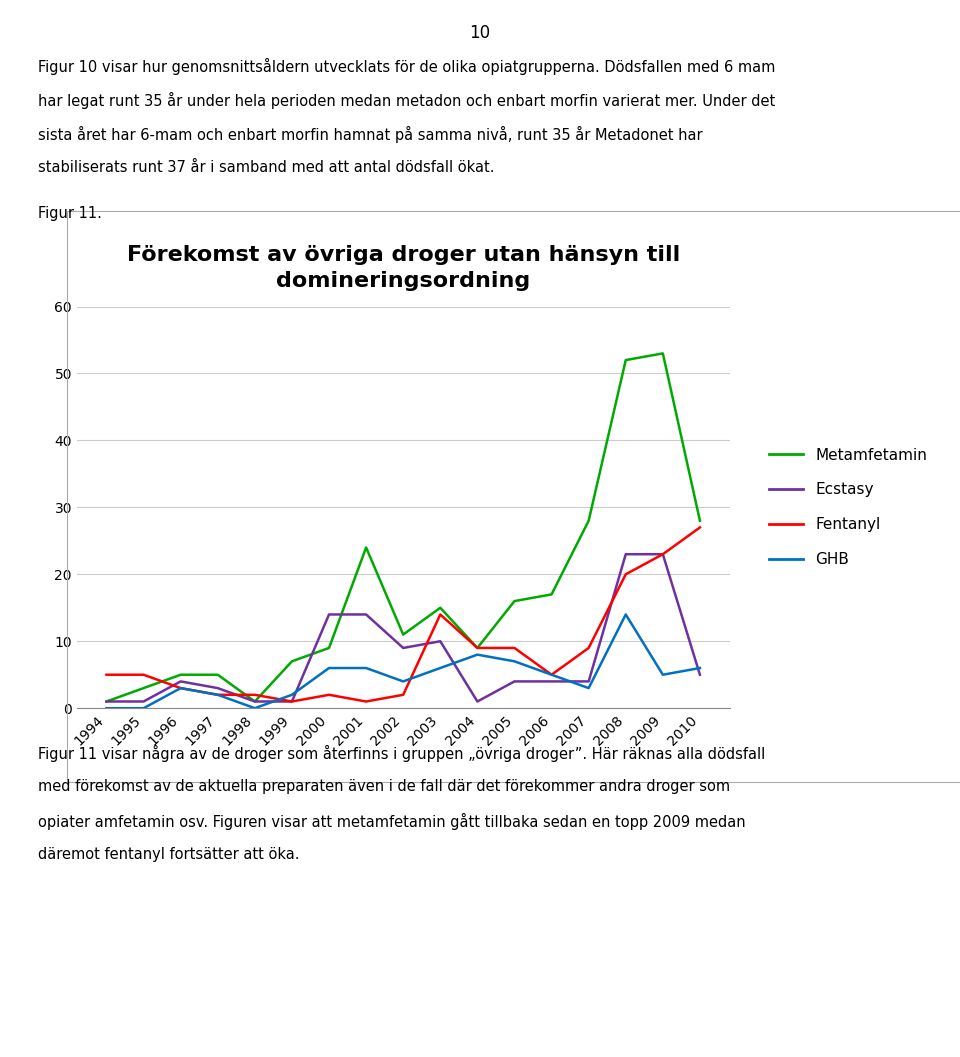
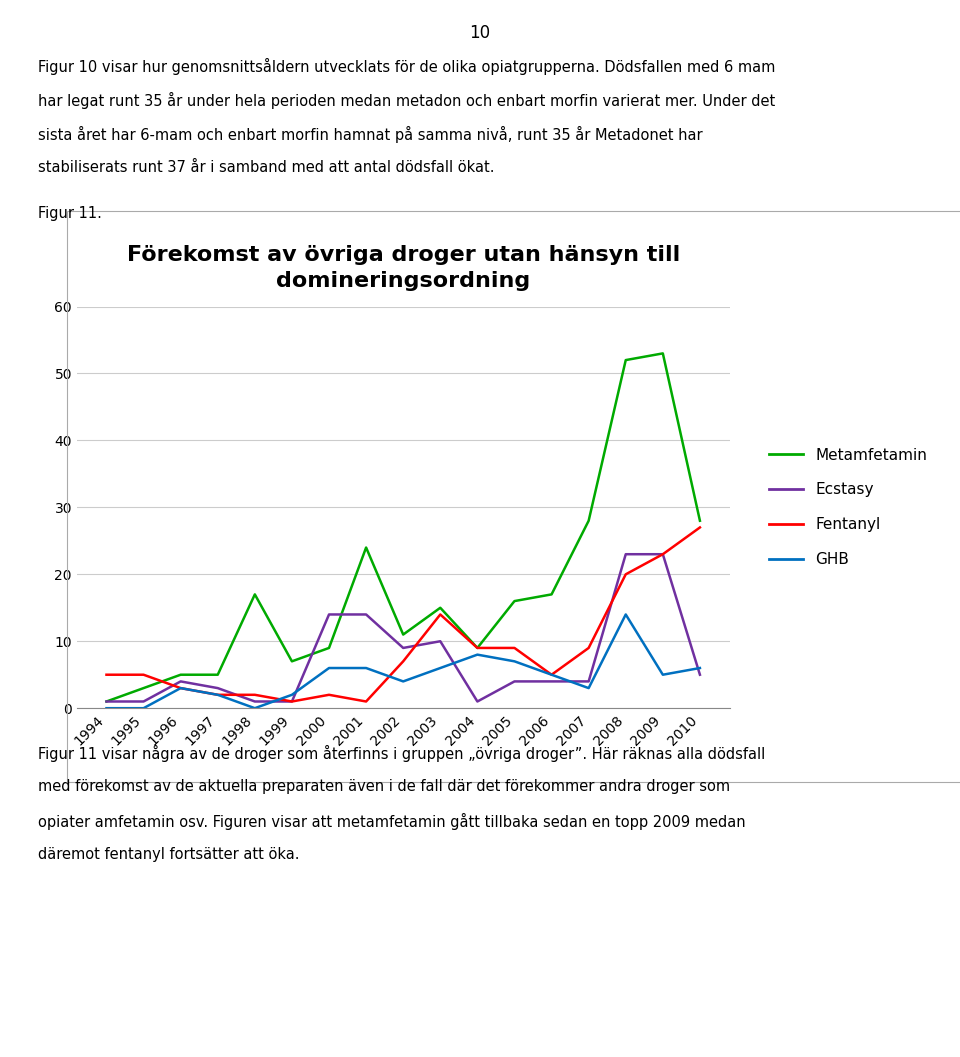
Metamfetamin/1998: 1 -> 17
Fentanyl/2002: 2 -> 7
